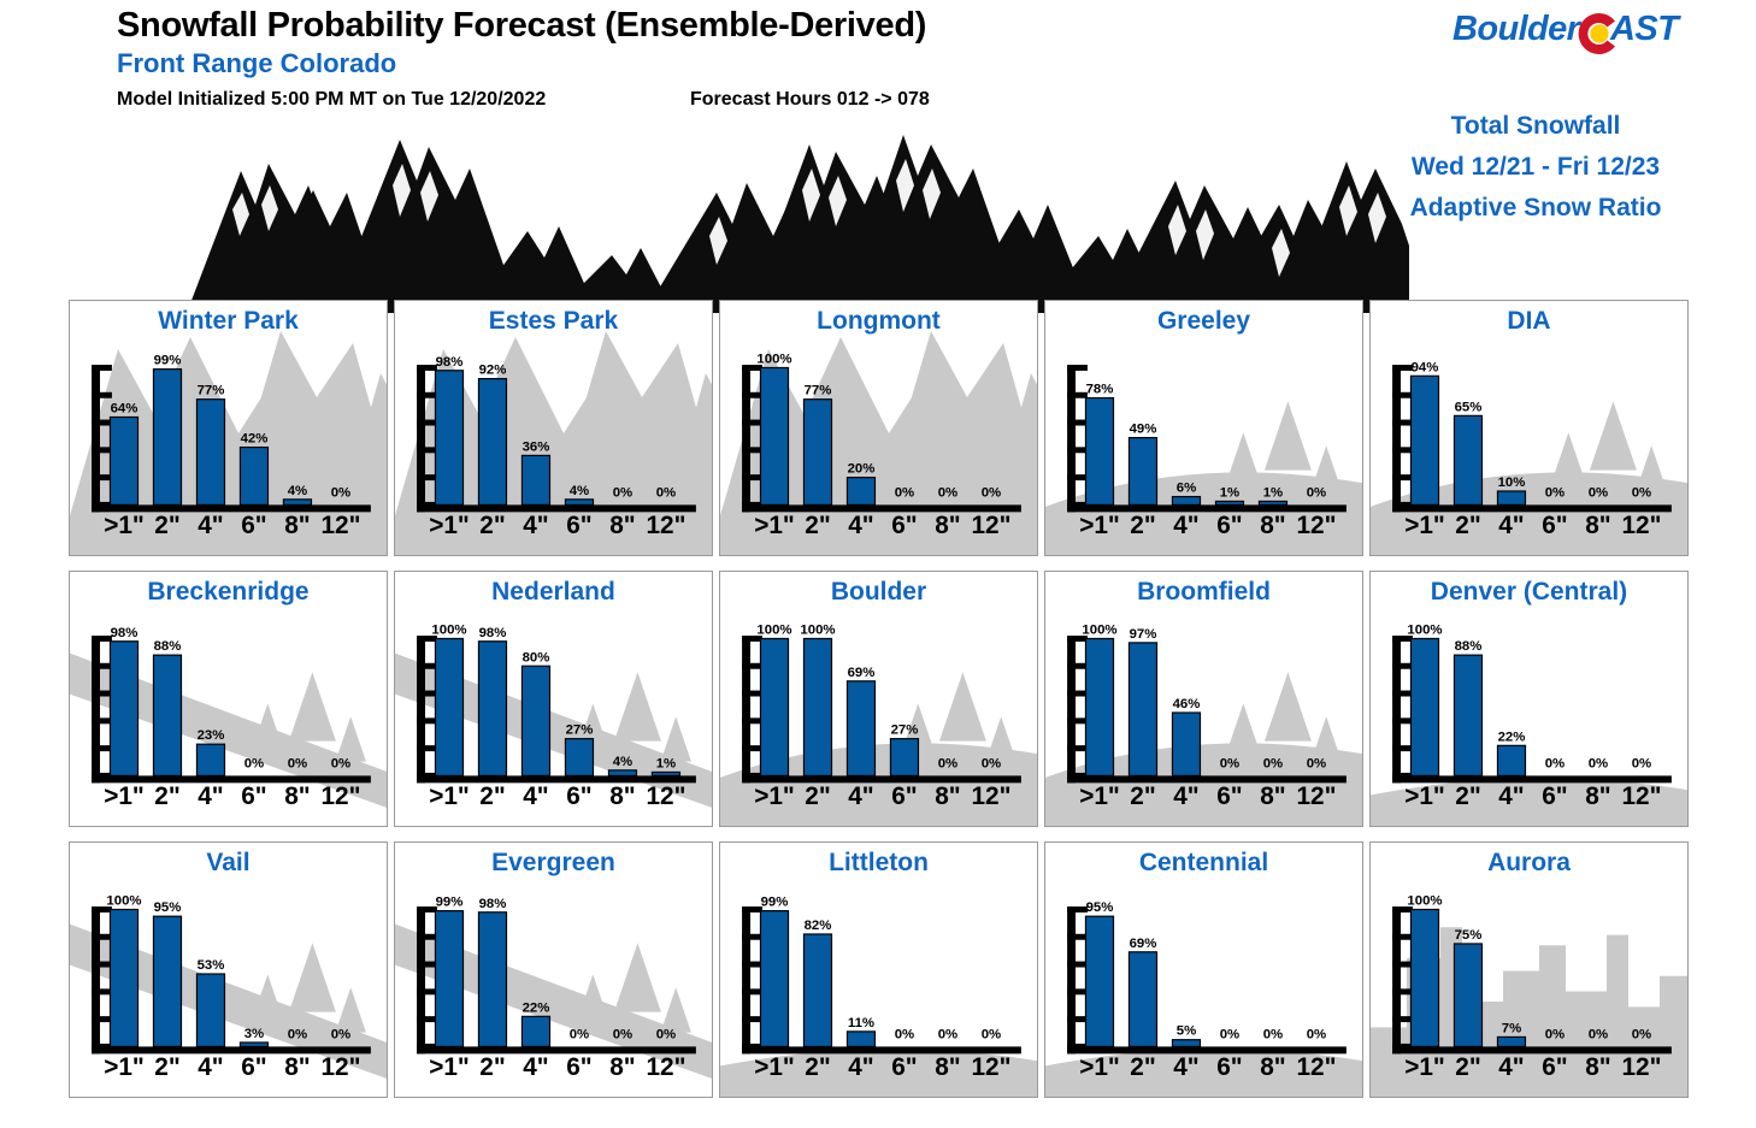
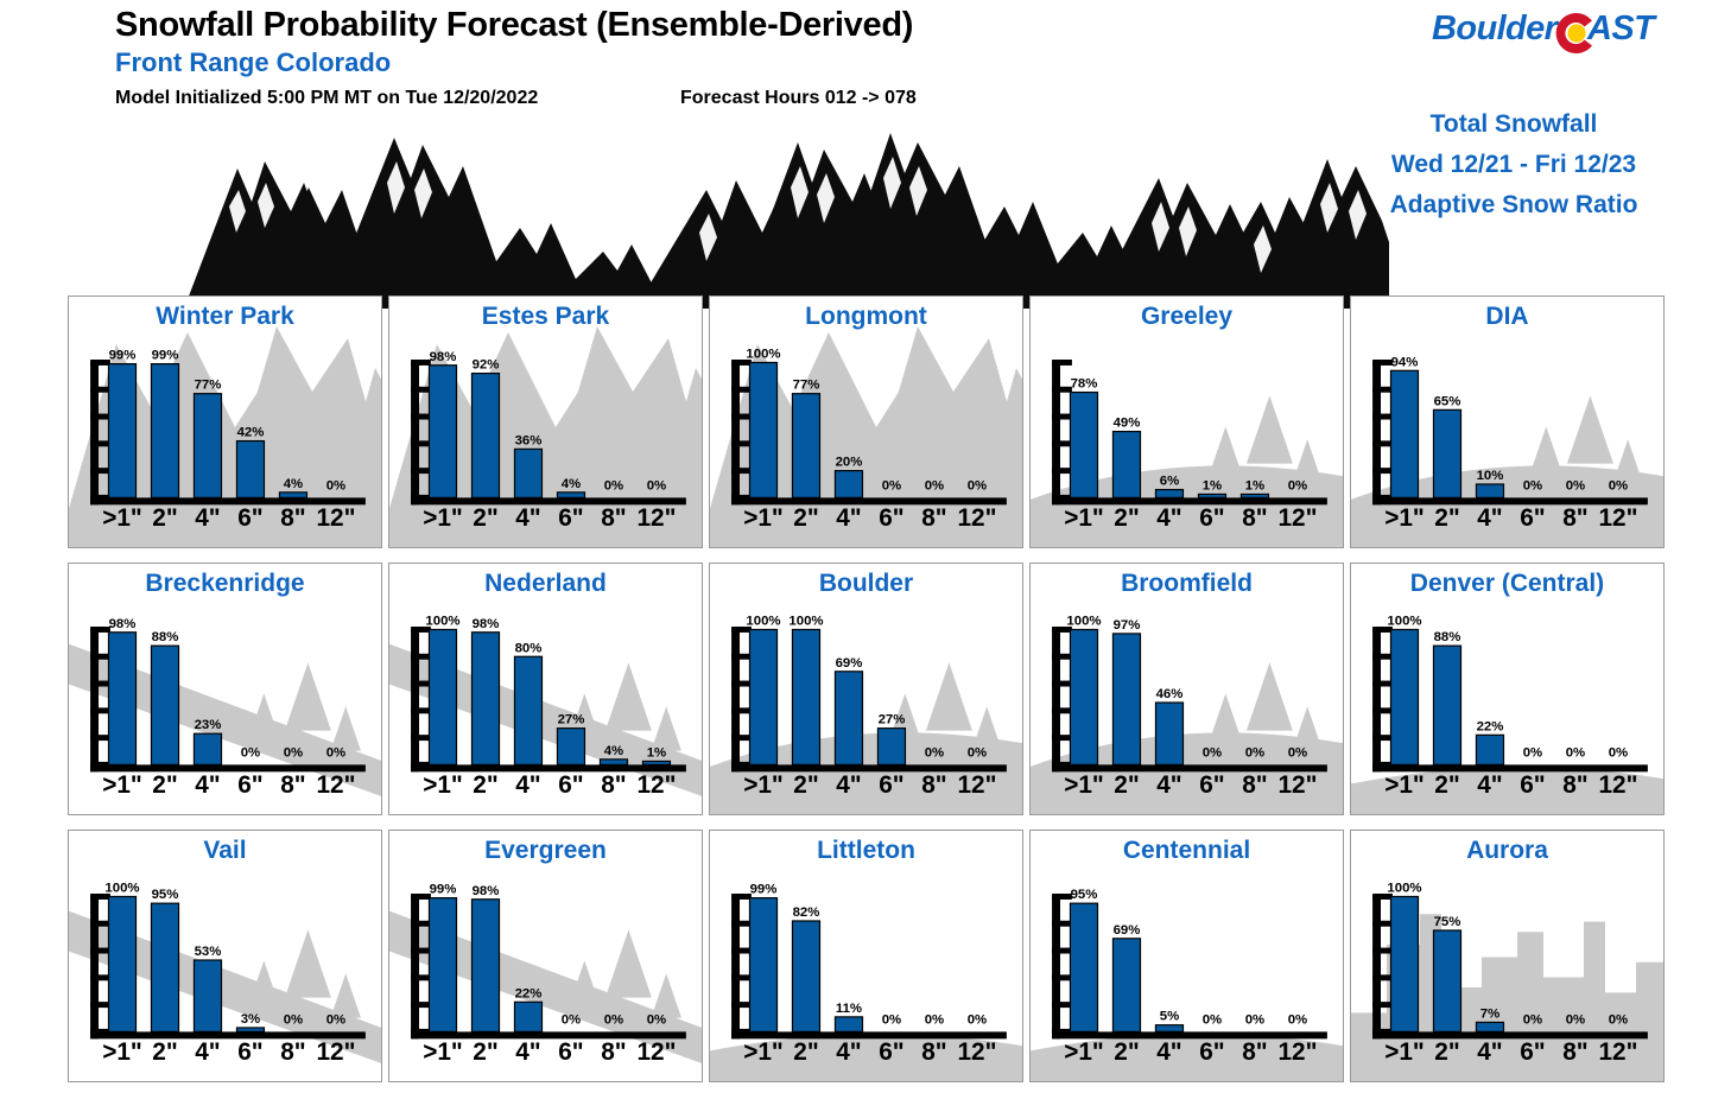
Winter Park/>1": 64% -> 99%
